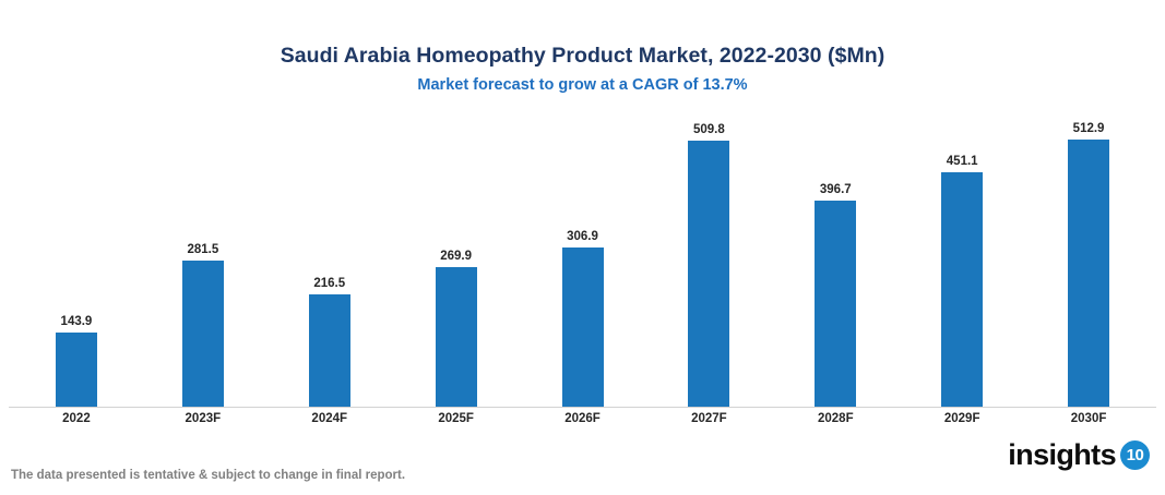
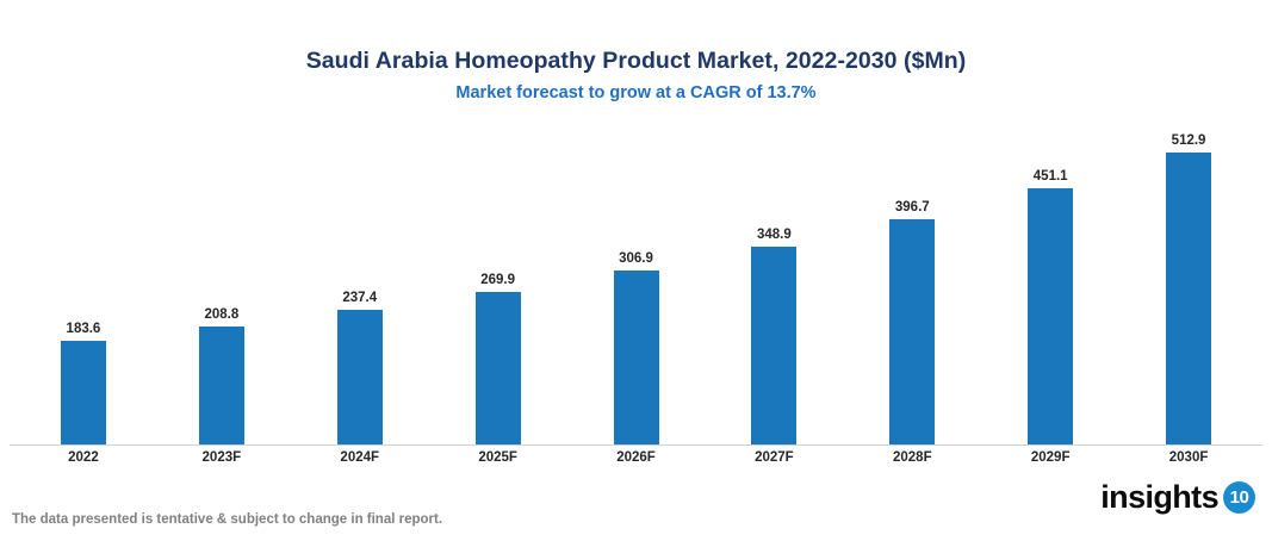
2022: 143.9 -> 183.6
2023F: 281.5 -> 208.8
2024F: 216.5 -> 237.4
2027F: 509.8 -> 348.9
